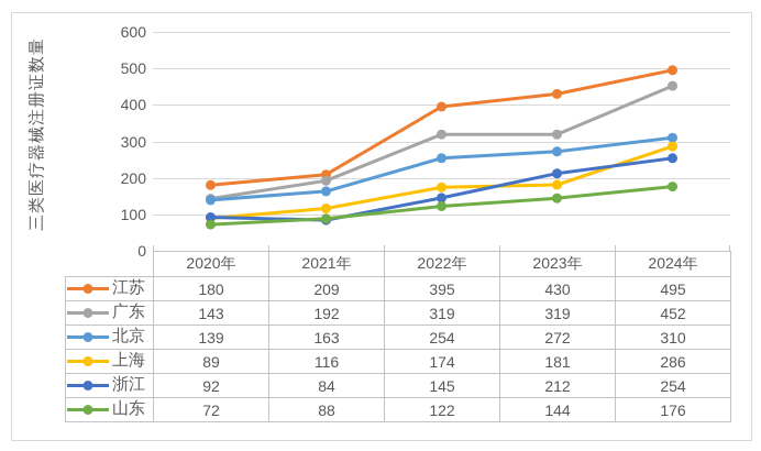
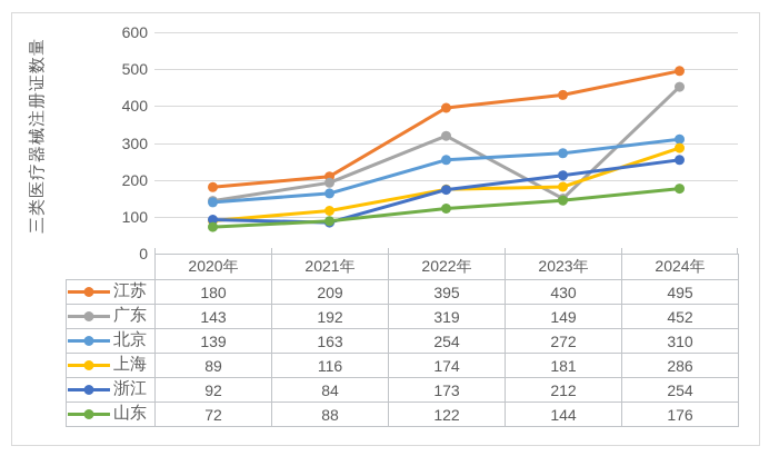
浙江/2022年: 145 -> 173
广东/2023年: 319 -> 149
